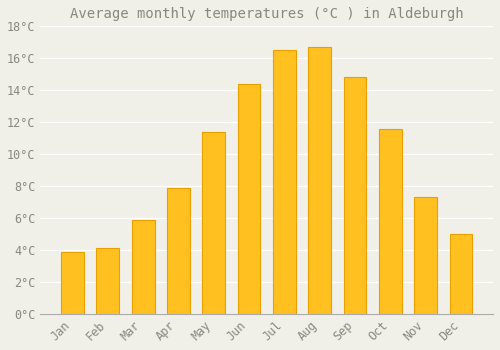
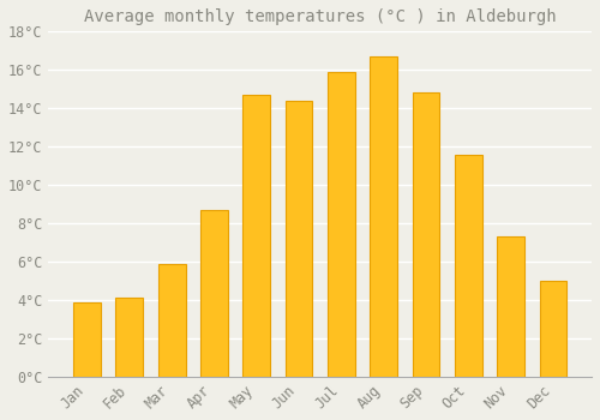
Apr: 7.9°C -> 8.7°C
May: 11.4°C -> 14.7°C
Jul: 16.5°C -> 15.9°C
